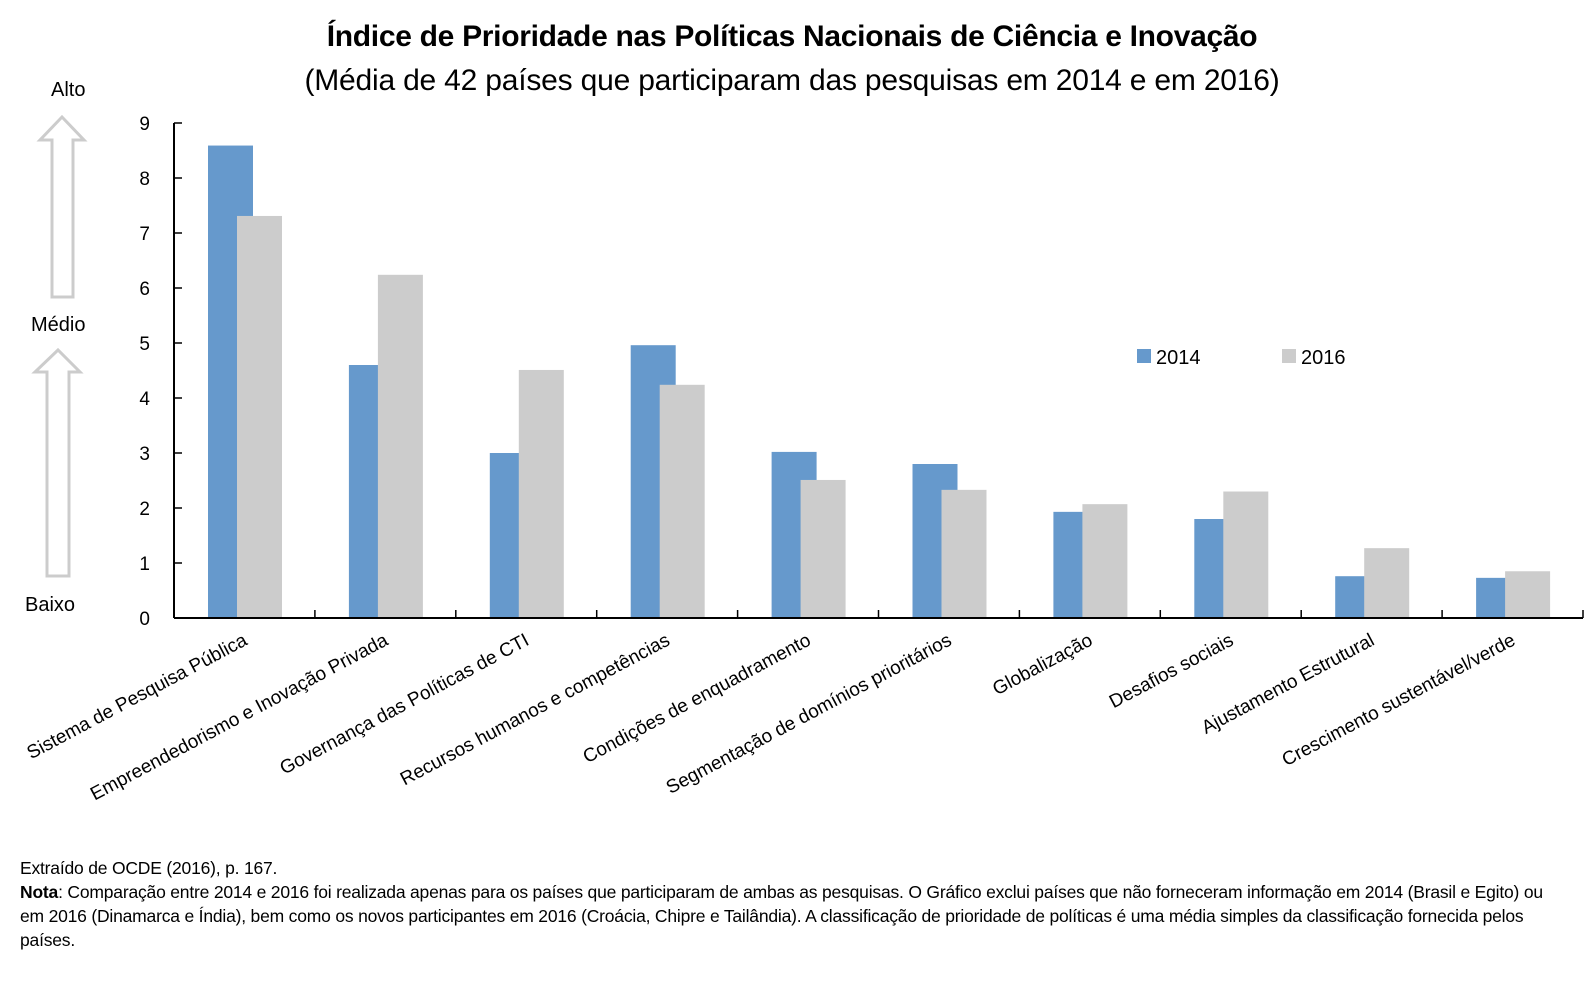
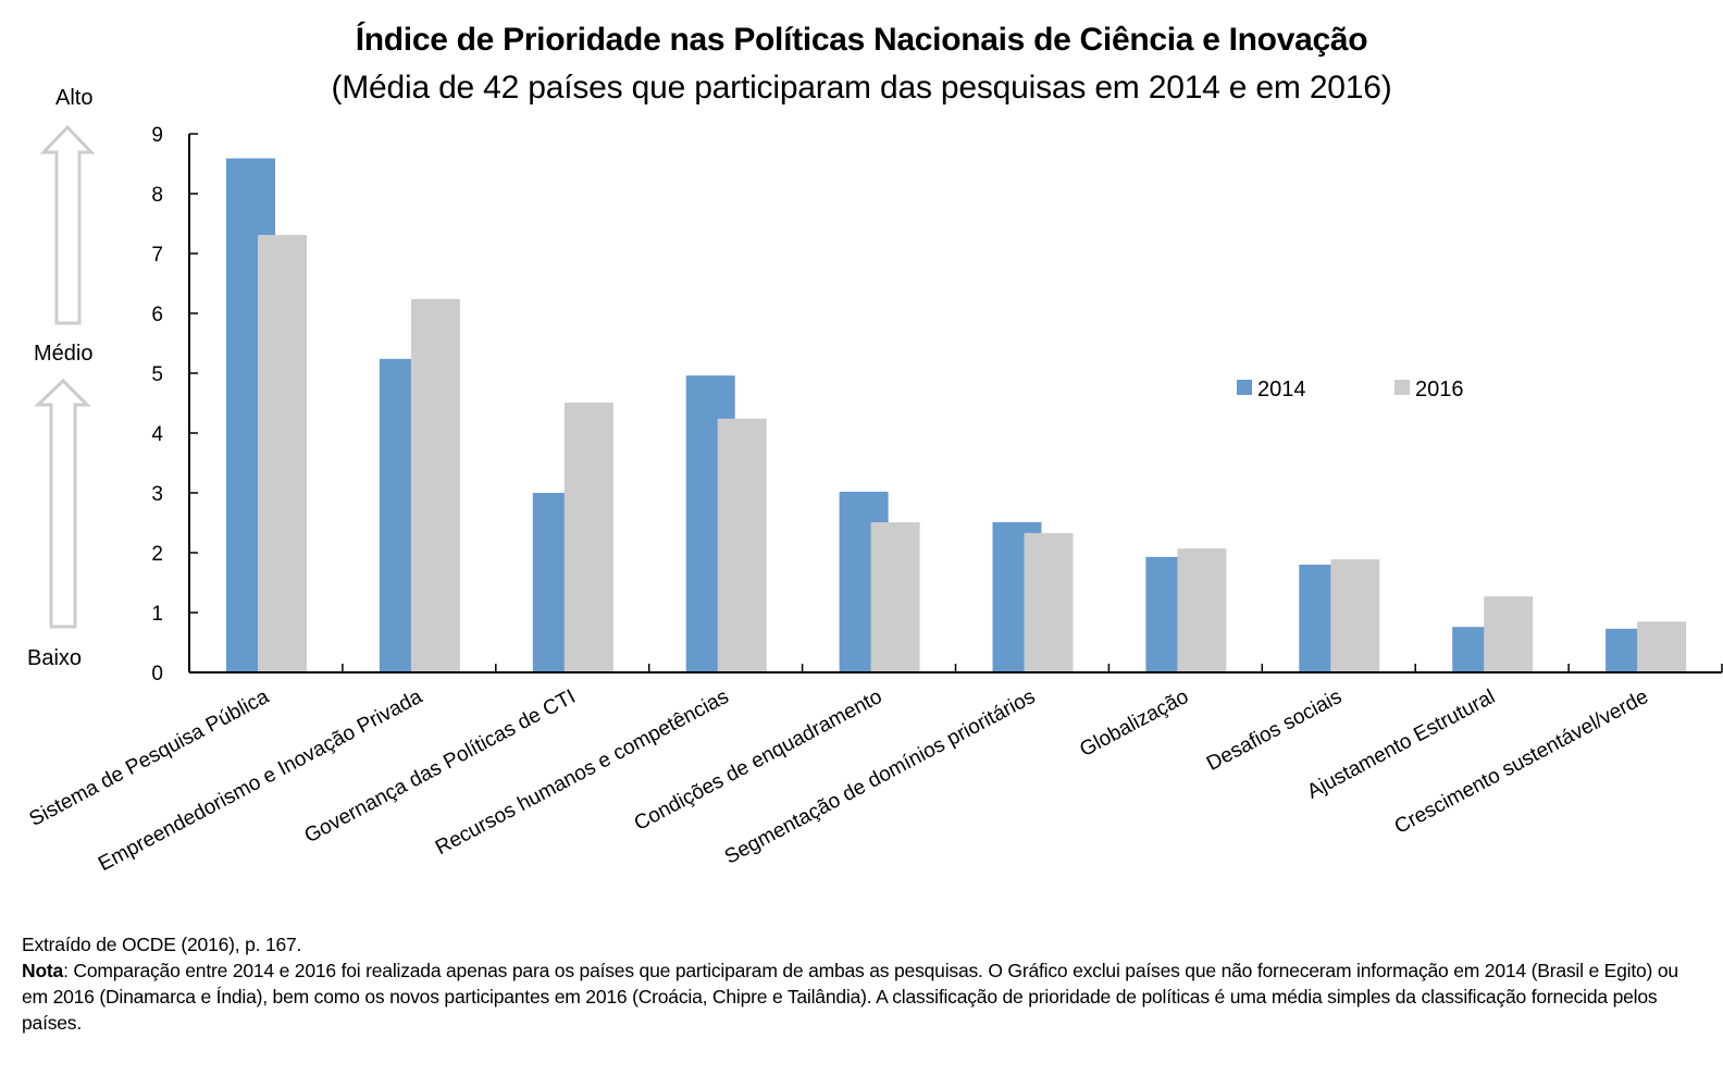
2014/Empreendedorismo e Inovação Privada: 4.6 -> 5.2
2014/Segmentação de domínios prioritários: 2.8 -> 2.5
2016/Desafios sociais: 2.3 -> 1.9
